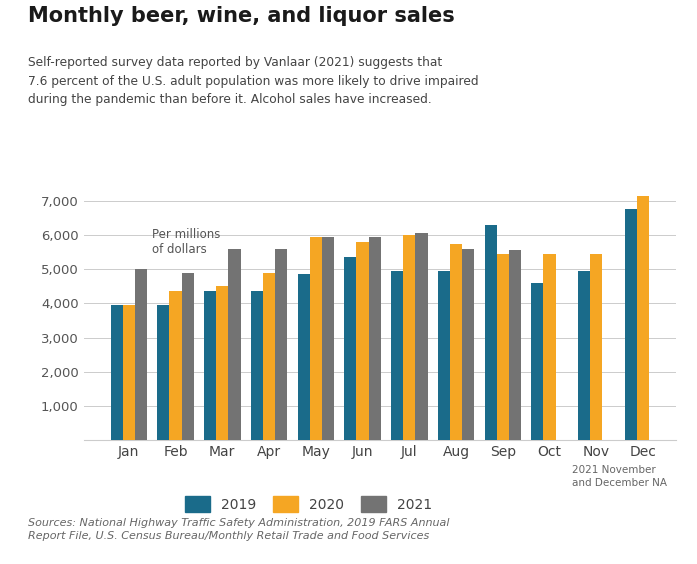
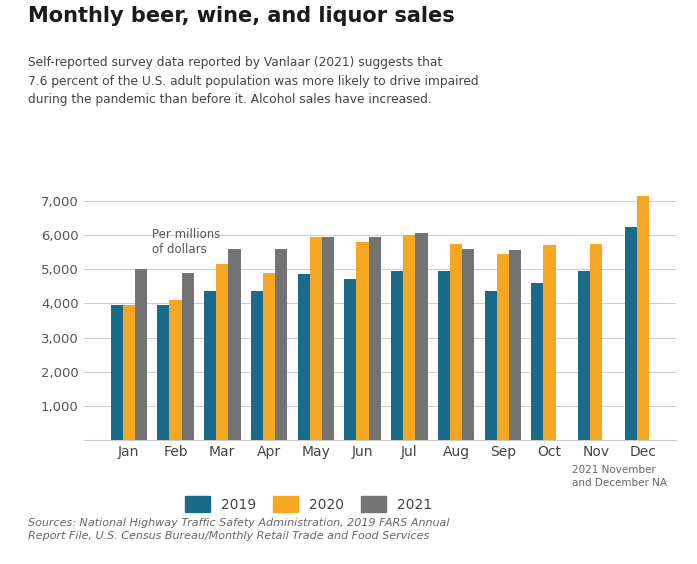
2020/Feb: 4,350 -> 4,100
2020/Mar: 4,500 -> 5,150
2019/Jun: 5,350 -> 4,700
2019/Sep: 6,300 -> 4,350
2020/Oct: 5,450 -> 5,700
2020/Nov: 5,450 -> 5,750
2019/Dec: 6,750 -> 6,250
